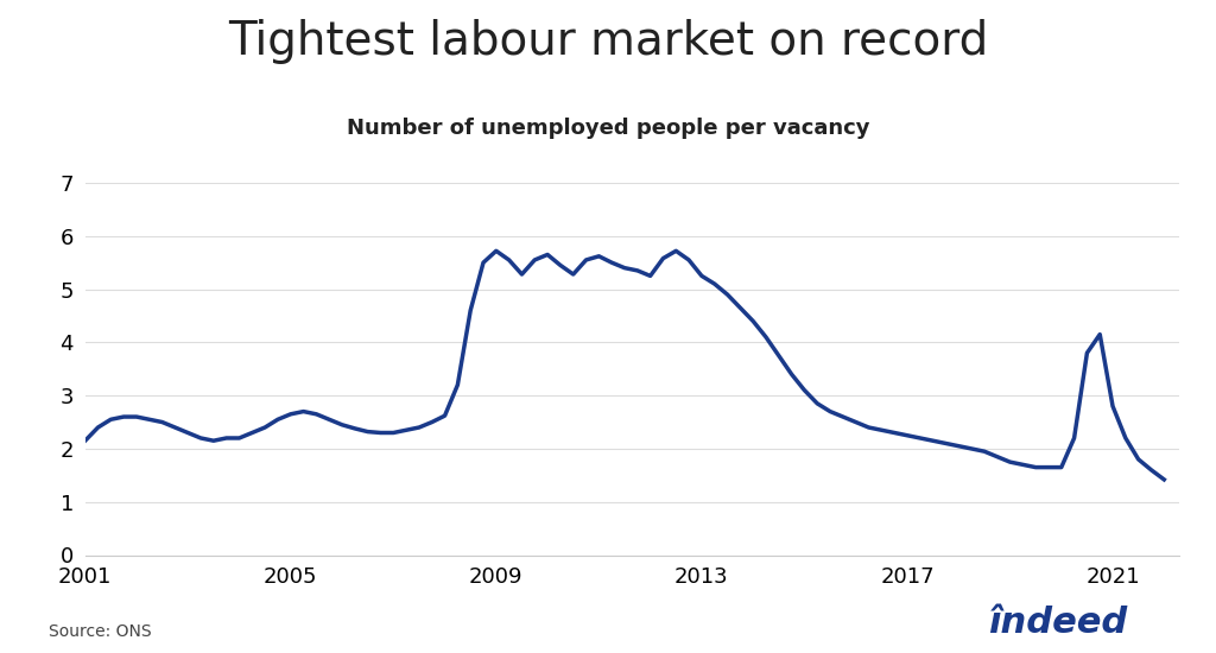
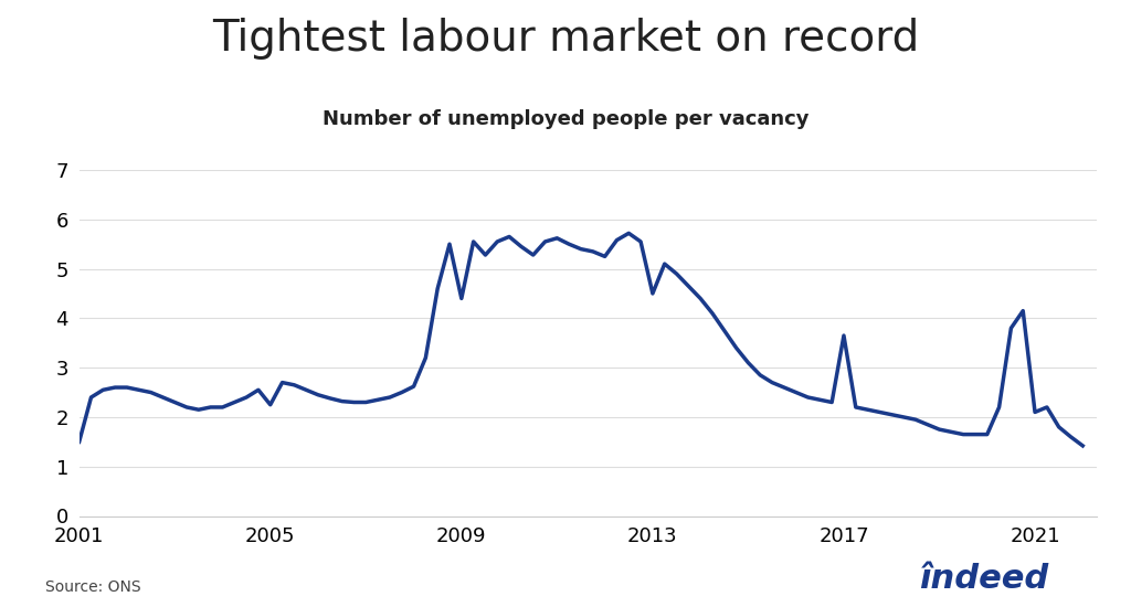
2001: 2.15 -> 1.50
2005: 2.65 -> 2.25
2009: 5.72 -> 4.40
2013: 5.25 -> 4.50
2017: 2.25 -> 3.65
2021: 2.80 -> 2.10
